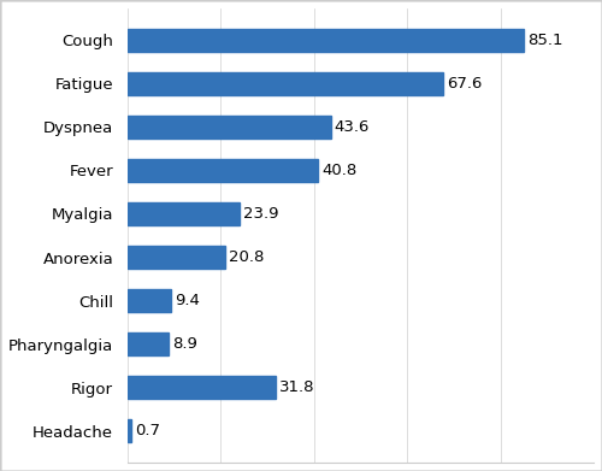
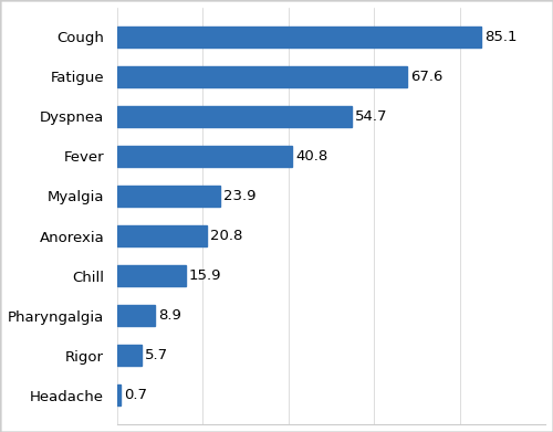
Dyspnea: 43.6 -> 54.7
Chill: 9.4 -> 15.9
Rigor: 31.8 -> 5.7
